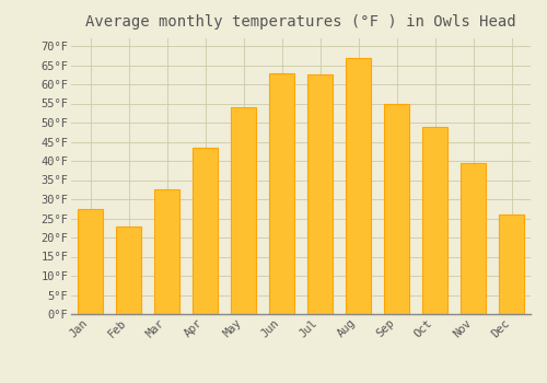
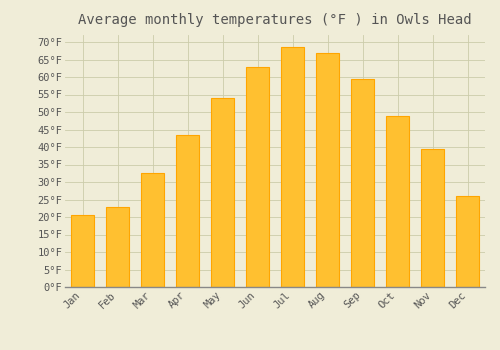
Jan: 27.5°F -> 20.5°F
Jul: 62.5°F -> 68.5°F
Sep: 55.0°F -> 59.5°F
